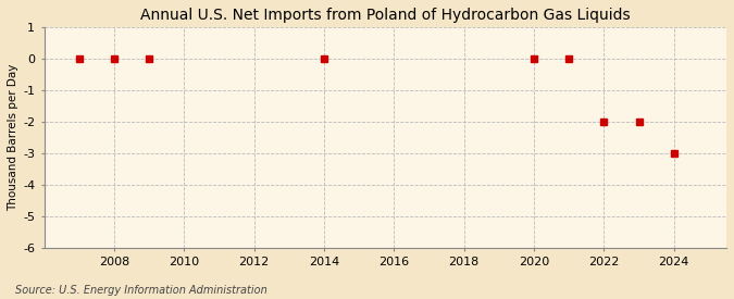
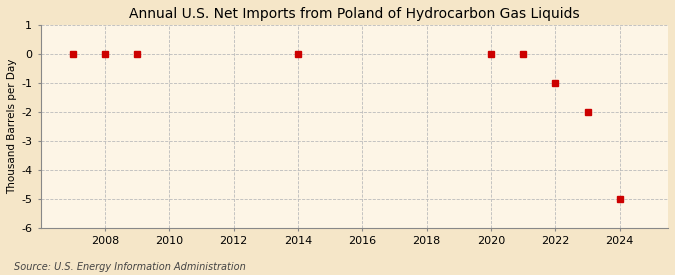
2022: -2 -> -1
2024: -3 -> -5
